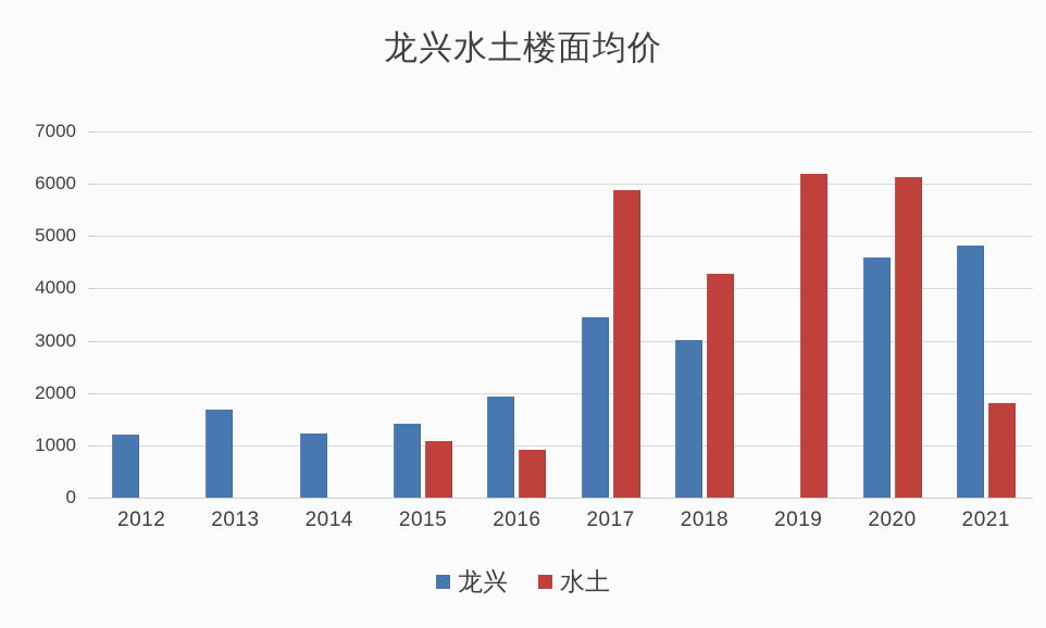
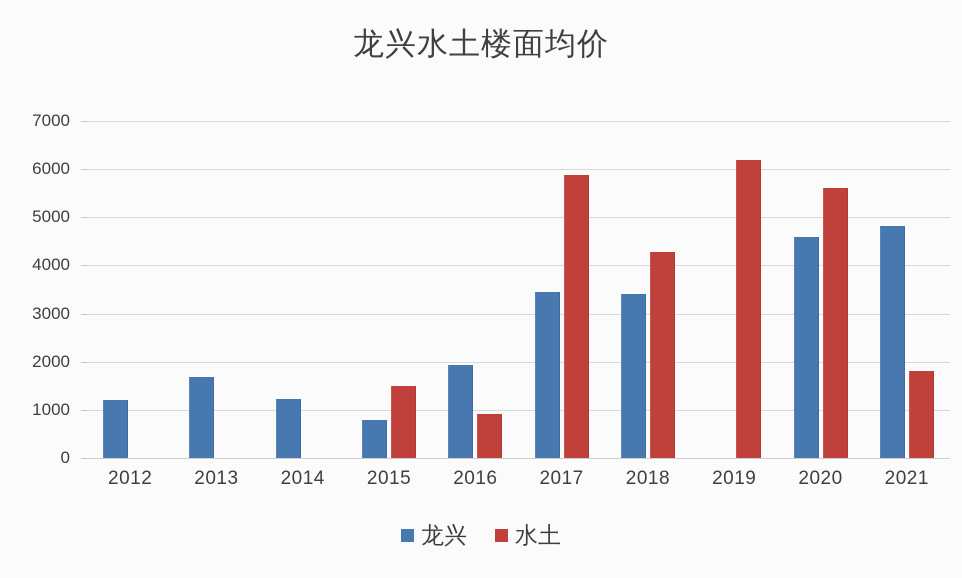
龙兴/2015: 1400 -> 800
水土/2015: 1100 -> 1500
龙兴/2018: 3000 -> 3400
水土/2020: 6100 -> 5600
